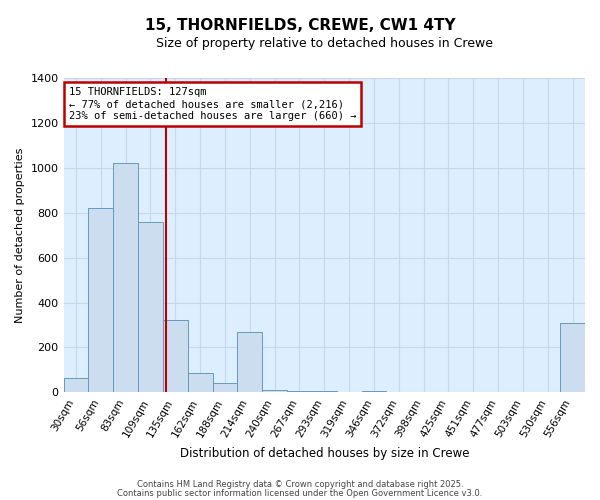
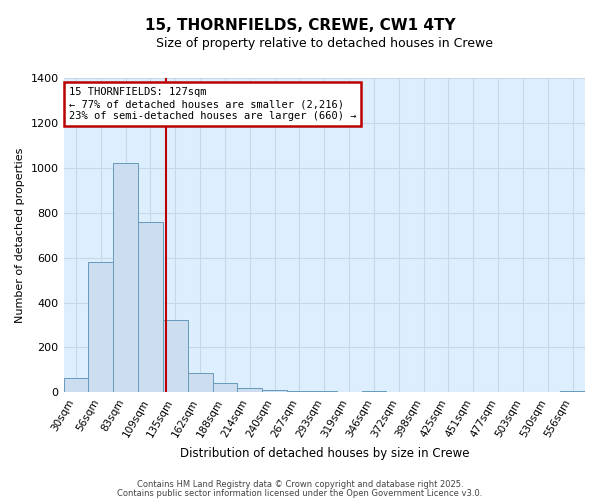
56sqm: 820 -> 580
214sqm: 270 -> 20
556sqm: 310 -> 5
